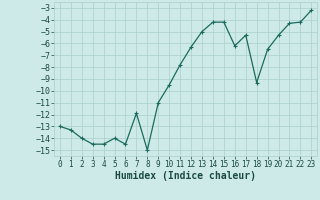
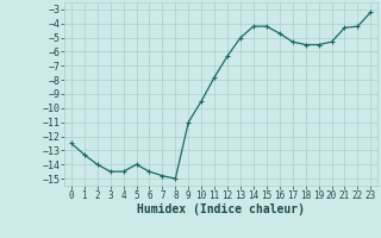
0: -13.0 -> -12.5
7: -11.9 -> -14.8
16: -6.2 -> -4.7
18: -9.3 -> -5.5
19: -6.5 -> -5.5
